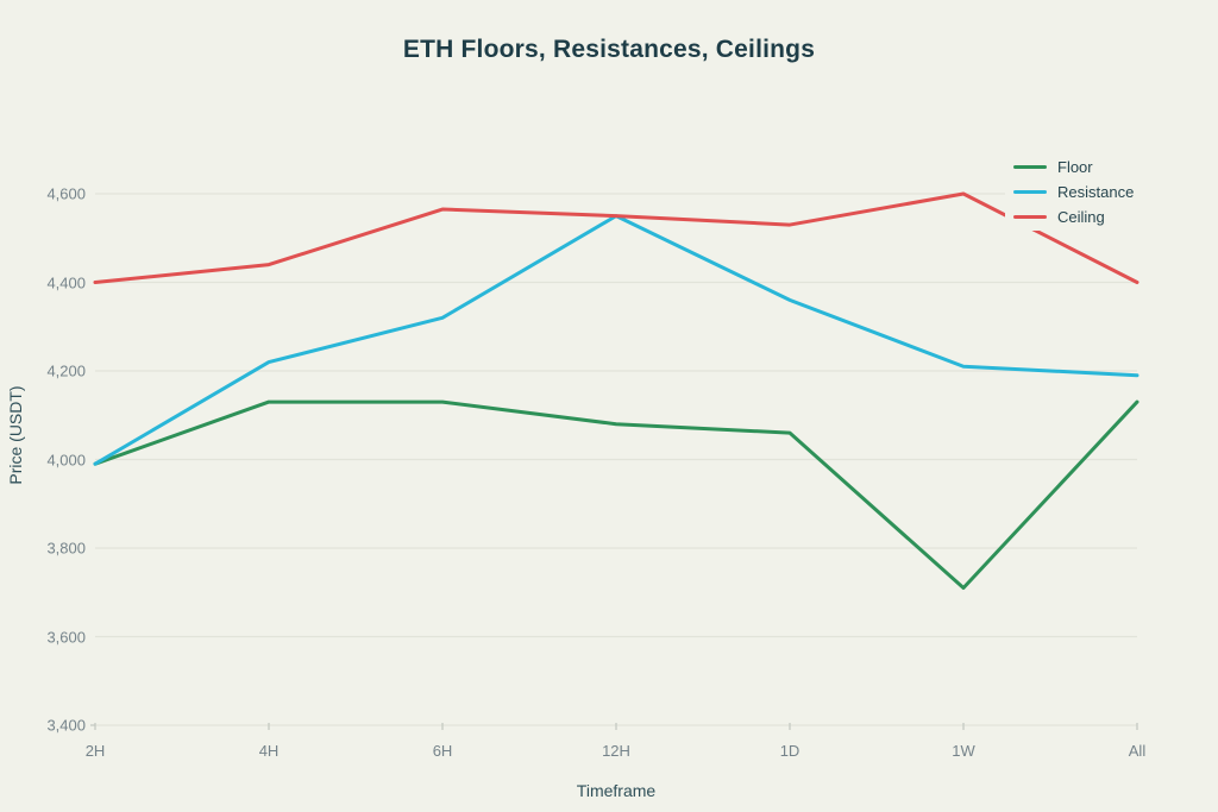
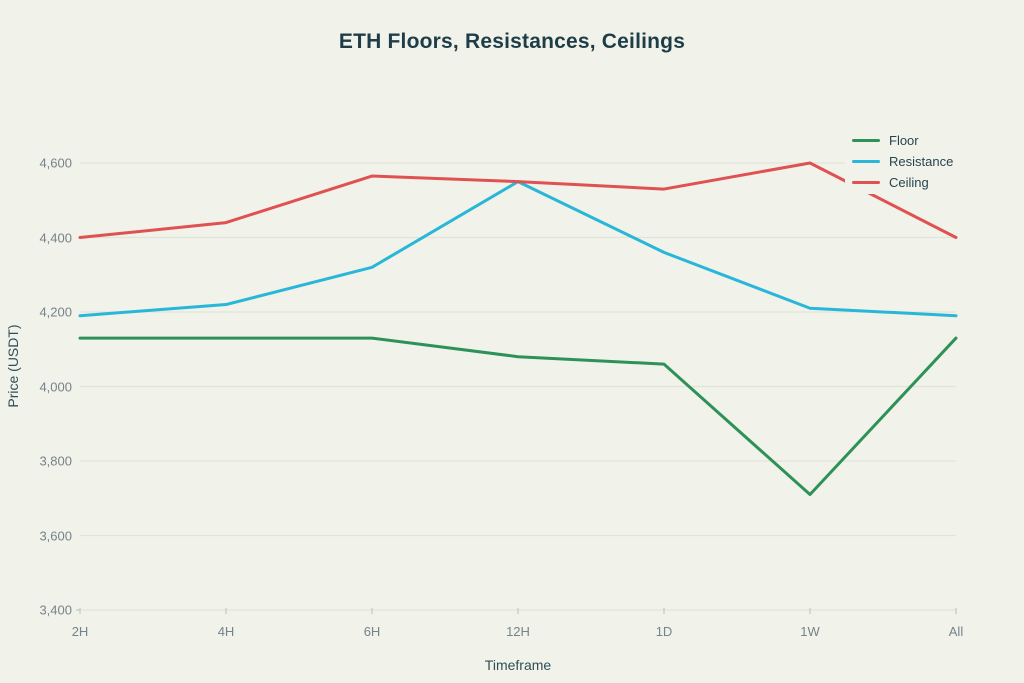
Floor/2H: 3990 -> 4130
Resistance/2H: 3990 -> 4190
